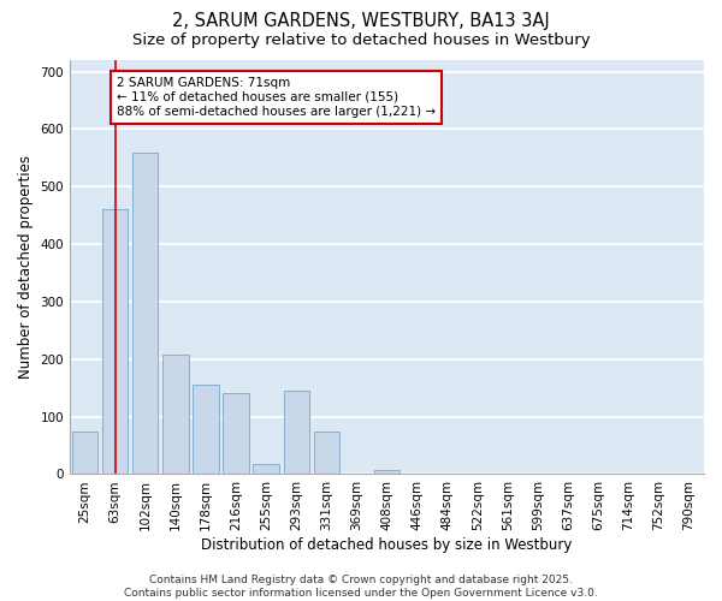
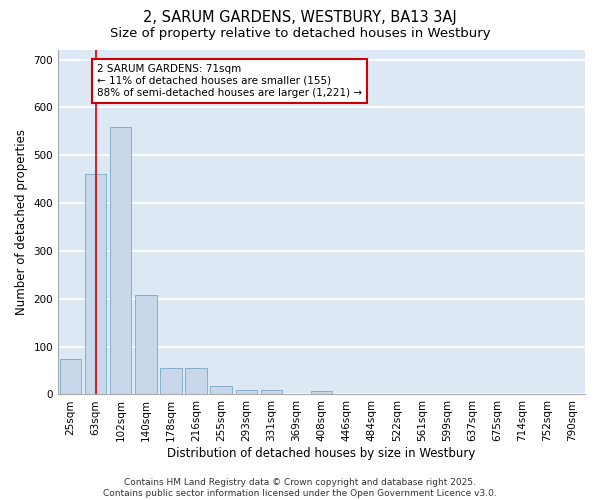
178sqm: 155 -> 55
216sqm: 140 -> 55
293sqm: 145 -> 10
331sqm: 75 -> 9
